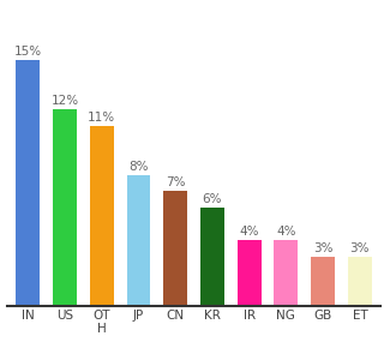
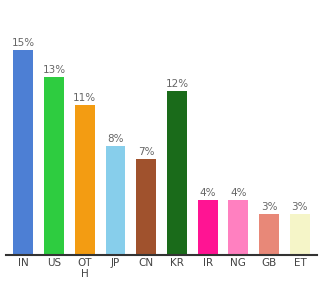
US: 12% -> 13%
KR: 6% -> 12%
